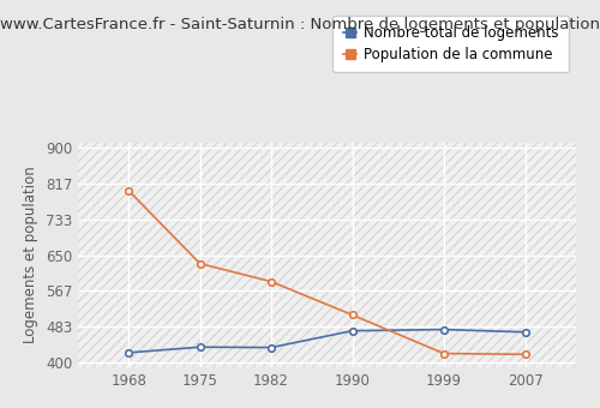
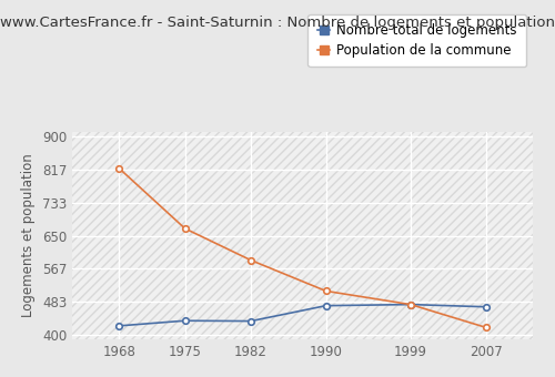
Population de la commune/1968: 800 -> 820
Population de la commune/1975: 630 -> 668
Population de la commune/1999: 420 -> 476
